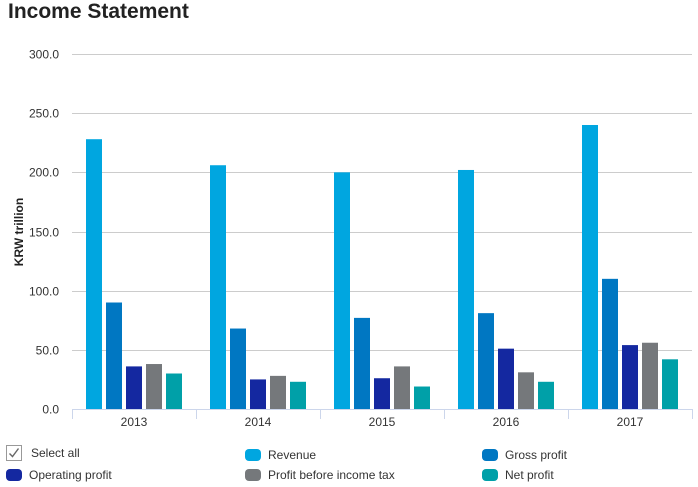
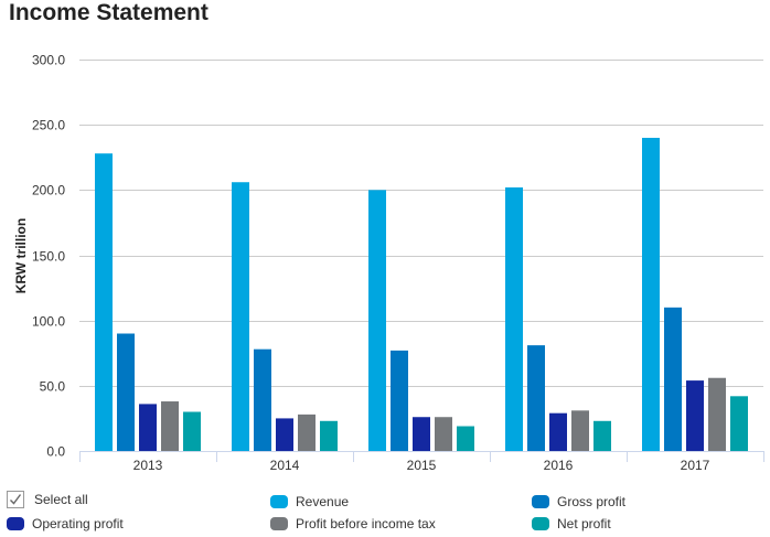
Gross profit/2014: 68 -> 78
Profit before income tax/2015: 36 -> 26
Operating profit/2016: 51 -> 29
